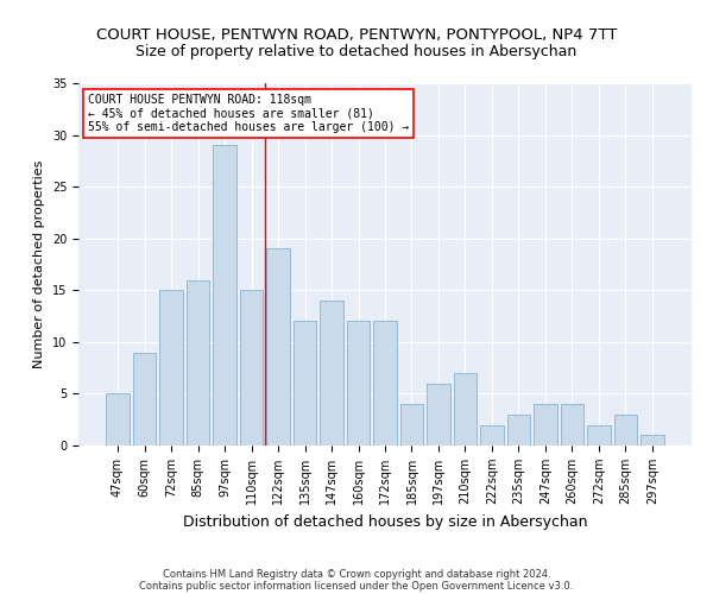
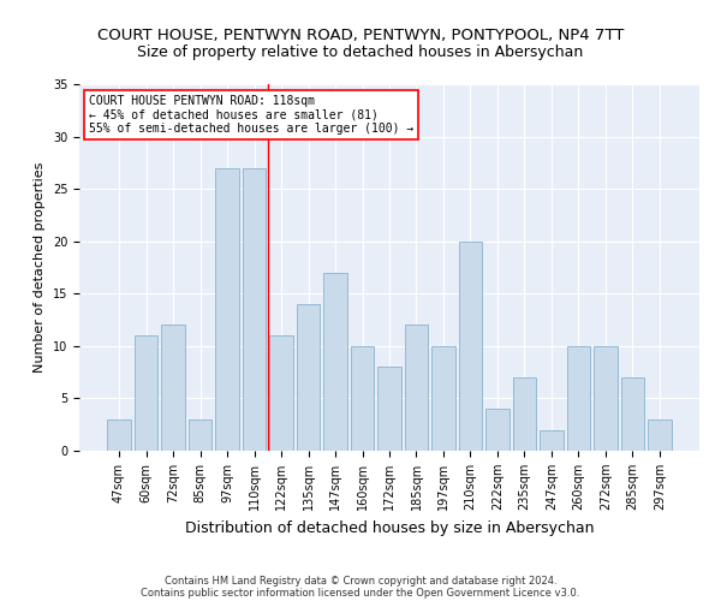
47sqm: 5 -> 3
60sqm: 9 -> 11
72sqm: 15 -> 12
85sqm: 16 -> 3
97sqm: 29 -> 27
110sqm: 15 -> 27
122sqm: 19 -> 11
135sqm: 12 -> 14
147sqm: 14 -> 17
160sqm: 12 -> 10
172sqm: 12 -> 8
185sqm: 4 -> 12
197sqm: 6 -> 10
210sqm: 7 -> 20
222sqm: 2 -> 4
235sqm: 3 -> 7
247sqm: 4 -> 2
260sqm: 4 -> 10
272sqm: 2 -> 10
285sqm: 3 -> 7
297sqm: 1 -> 3
